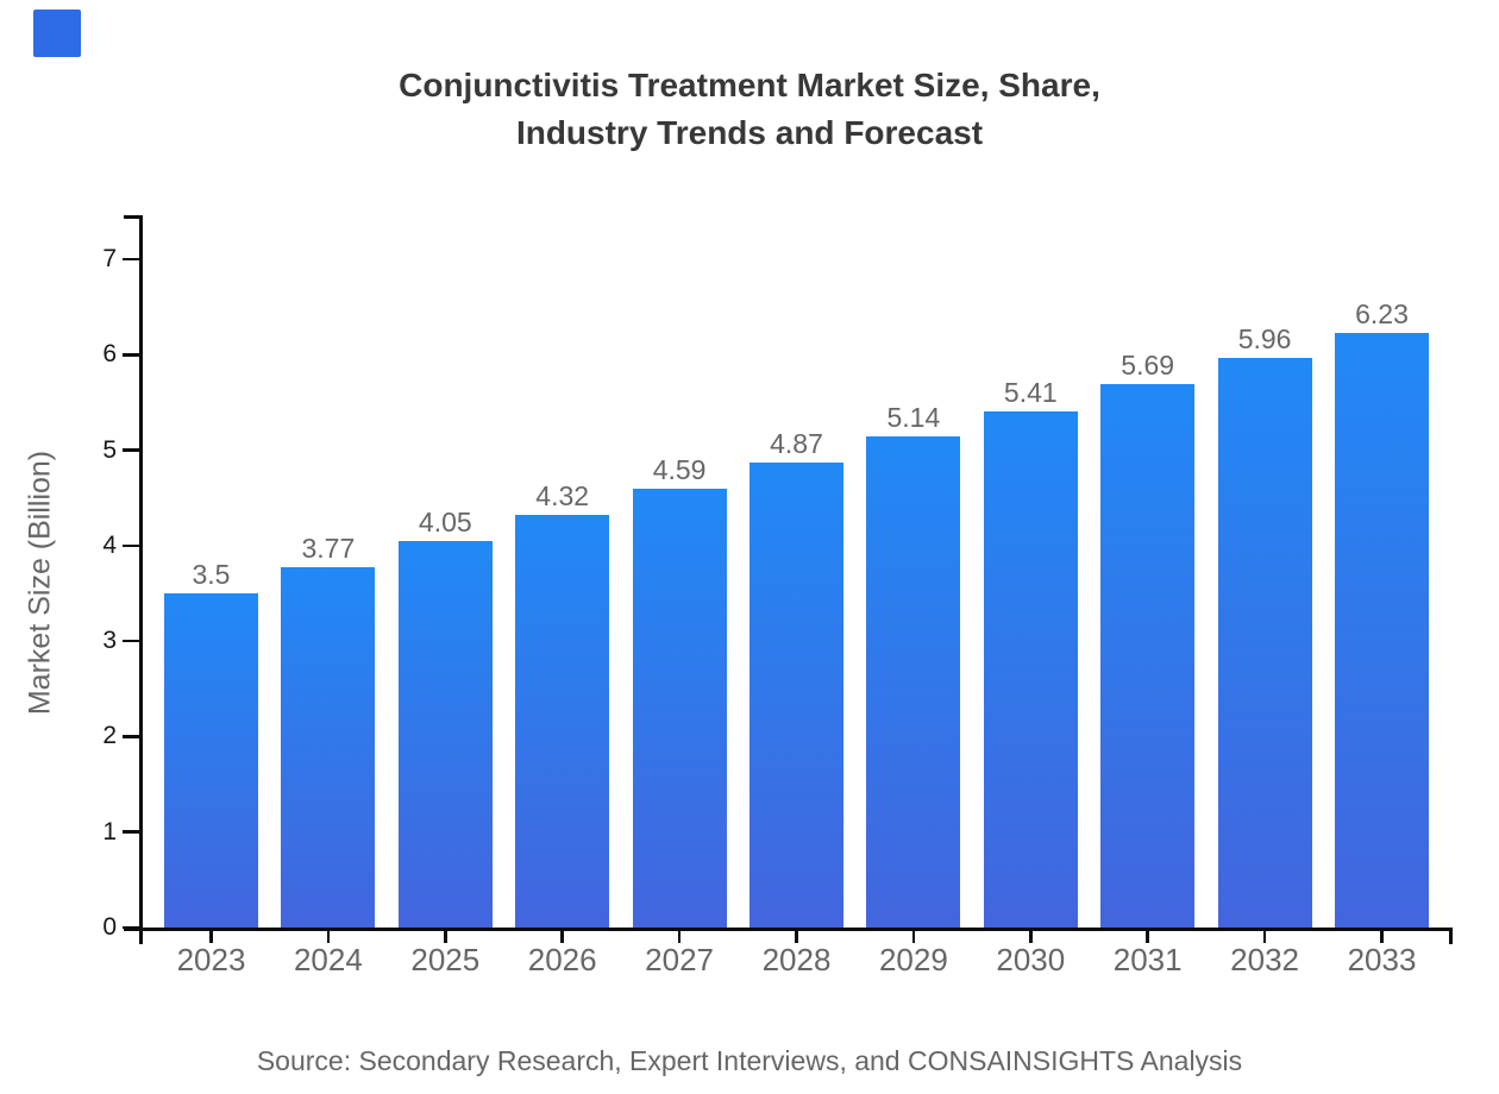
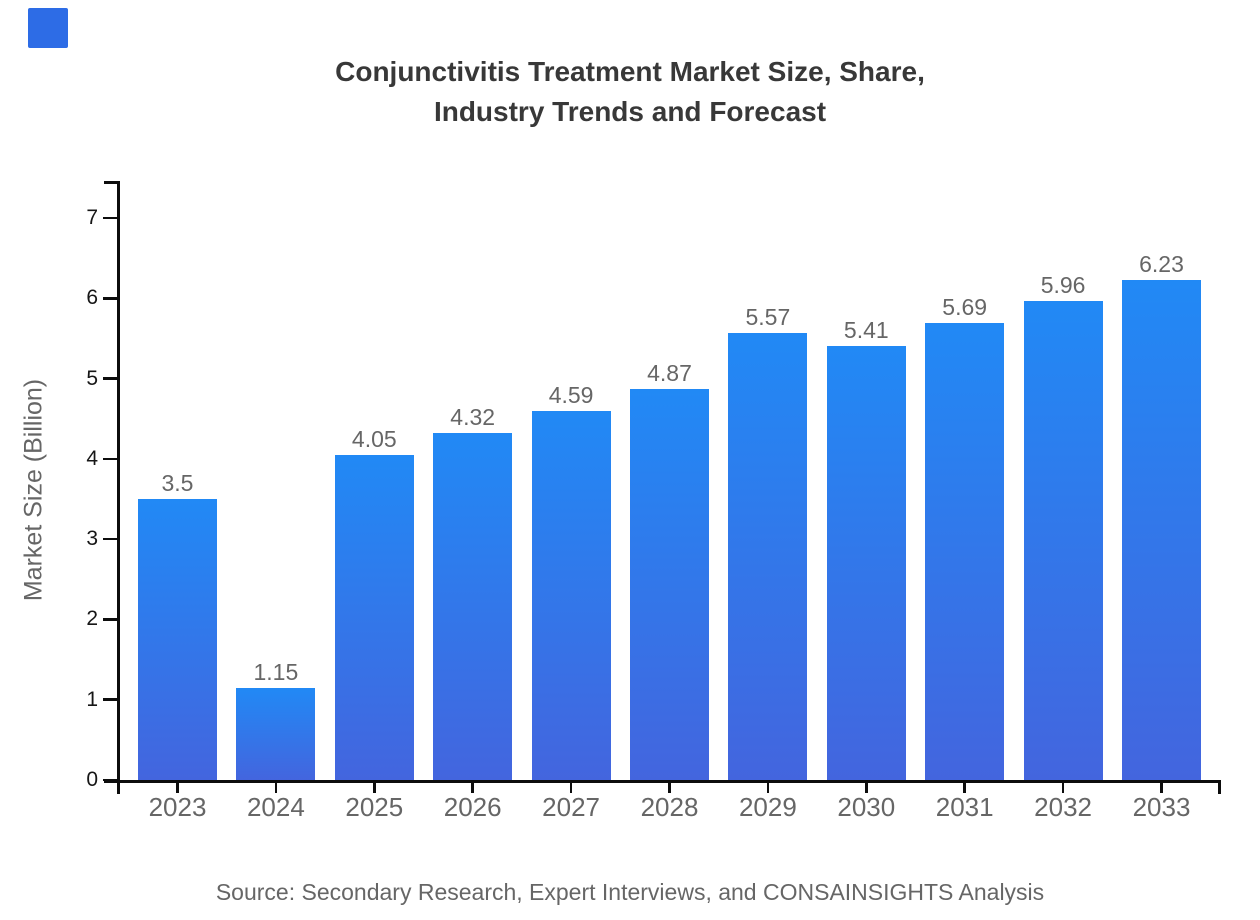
2024: 3.77 -> 1.15
2029: 5.14 -> 5.57
